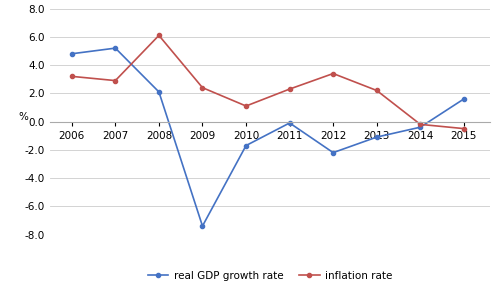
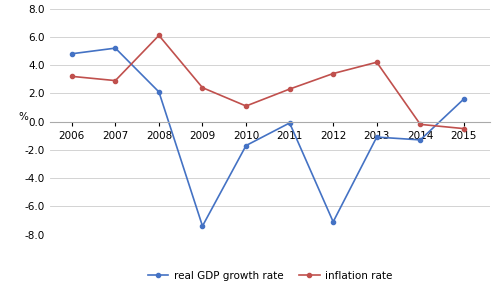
real GDP growth rate/2012: -2.2 -> -7.1
inflation rate/2013: 2.2 -> 4.2
real GDP growth rate/2014: -0.4 -> -1.3
